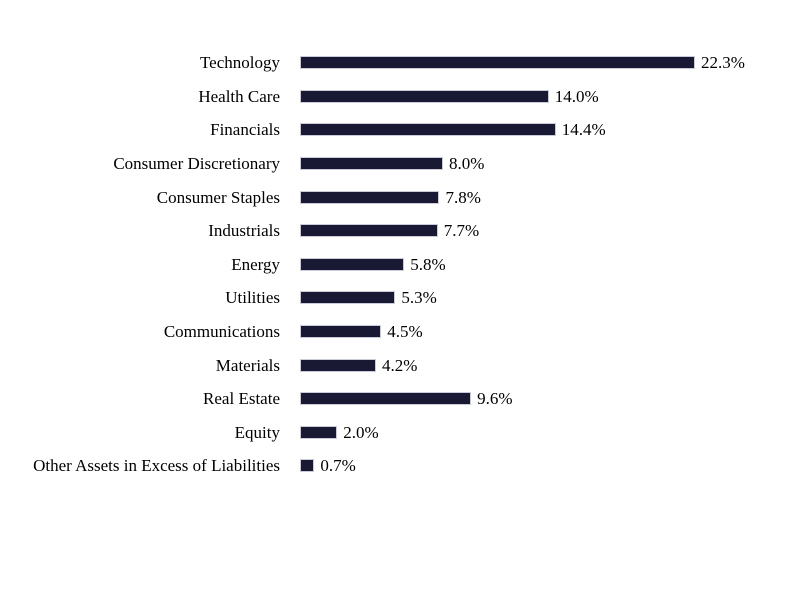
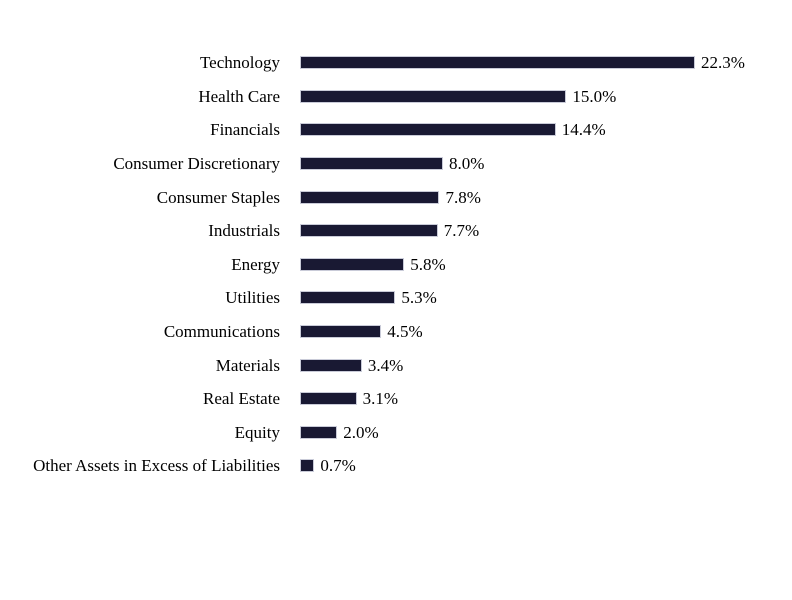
Health Care: 14.0% -> 15.0%
Materials: 4.2% -> 3.4%
Real Estate: 9.6% -> 3.1%
